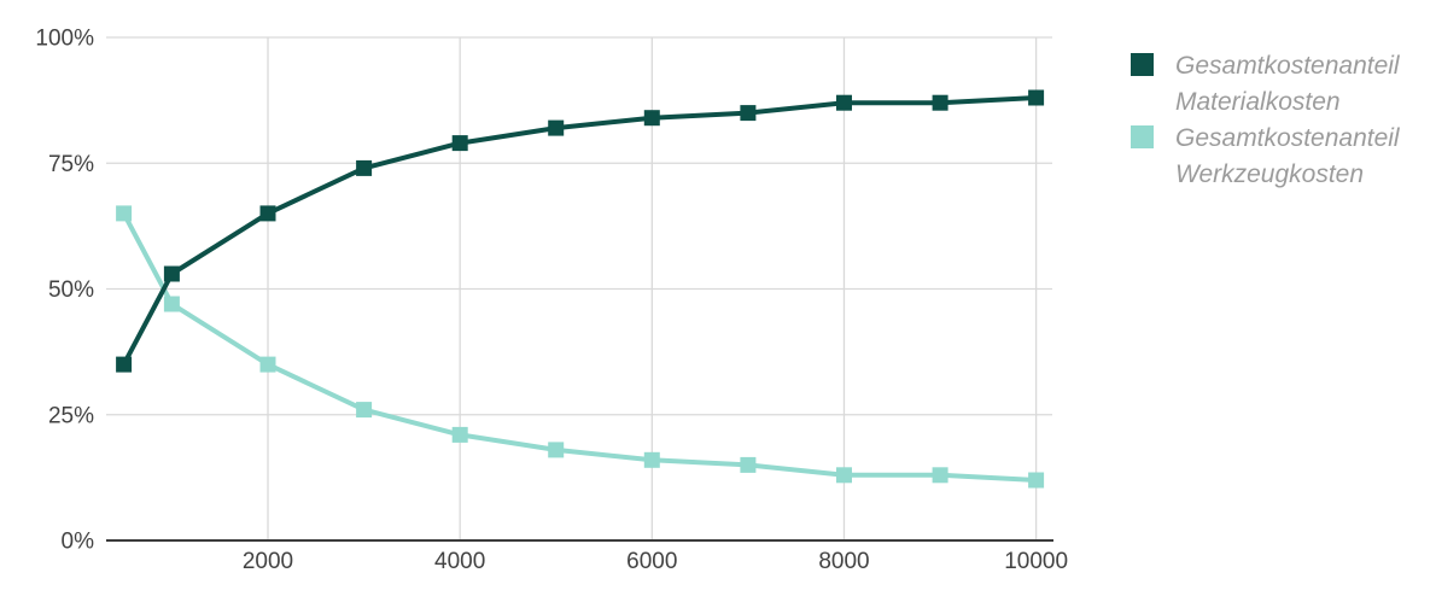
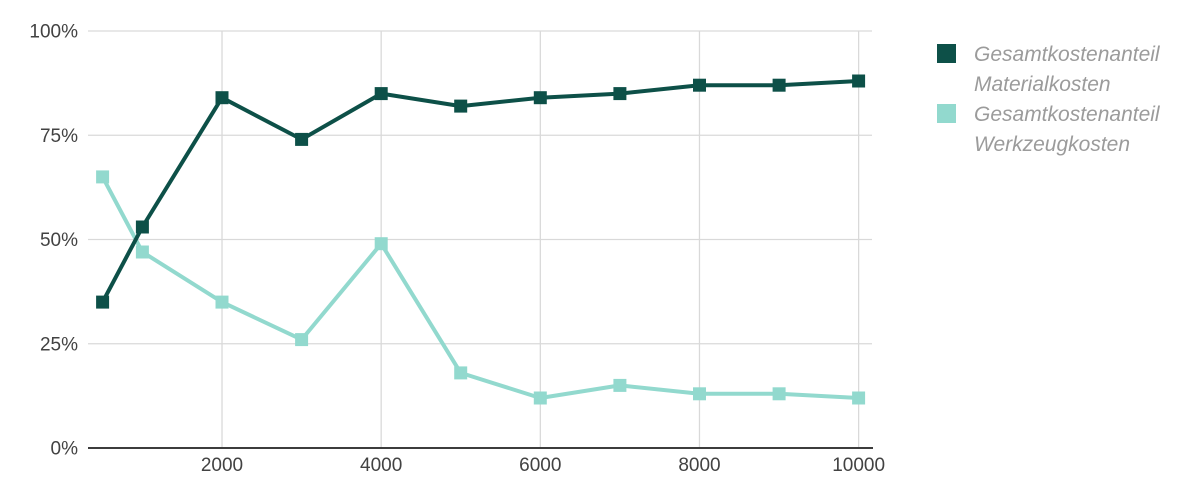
Gesamtkostenanteil Materialkosten/2000: 65% -> 84%
Gesamtkostenanteil Materialkosten/4000: 79% -> 85%
Gesamtkostenanteil Werkzeugkosten/4000: 21% -> 49%
Gesamtkostenanteil Werkzeugkosten/6000: 16% -> 12%
